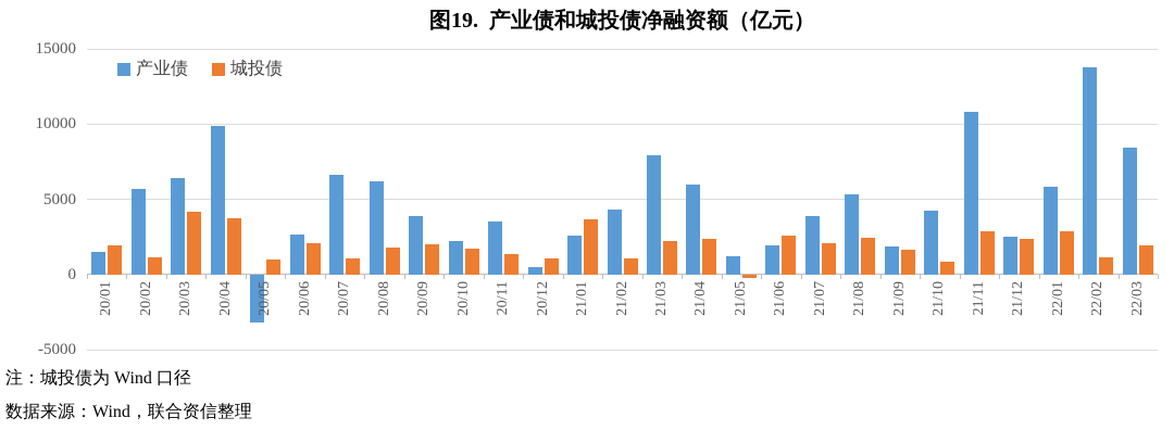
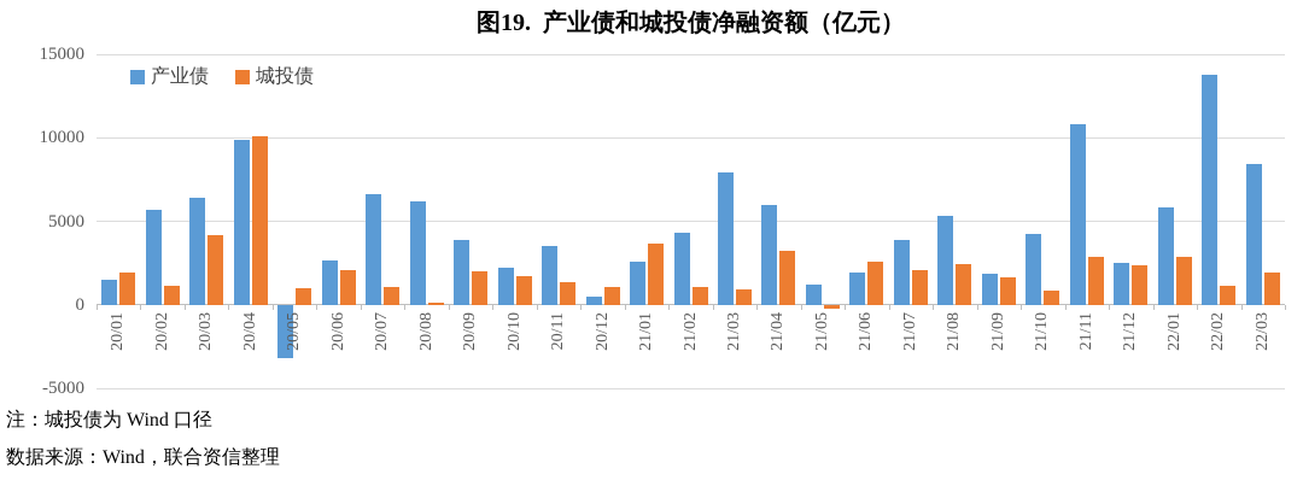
城投债/20/04: 3800 -> 10100
城投债/20/08: 1800 -> 100
城投债/21/03: 2200 -> 900
城投债/21/04: 2400 -> 3200
